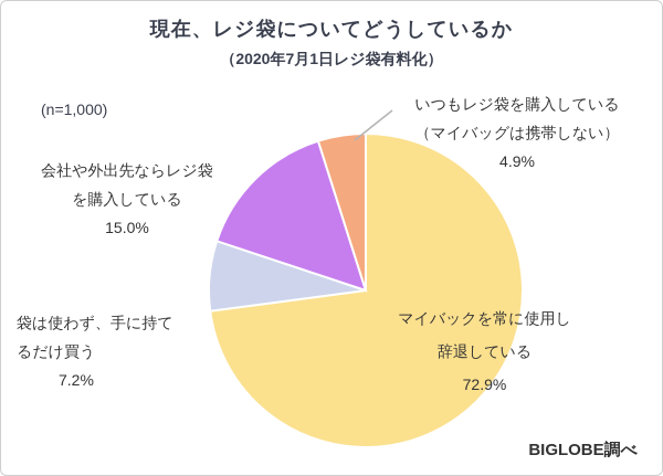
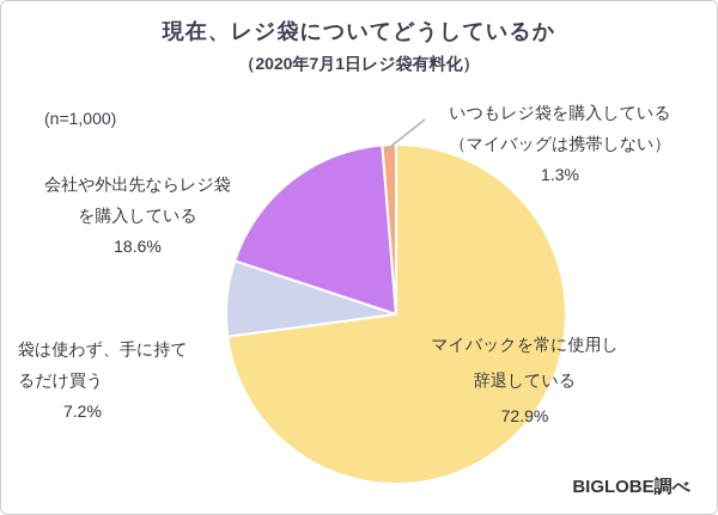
会社や外出先ならレジ袋を購入している: 15.0% -> 18.6%
いつもレジ袋を購入している（マイバッグは携帯しない）: 4.9% -> 1.3%
